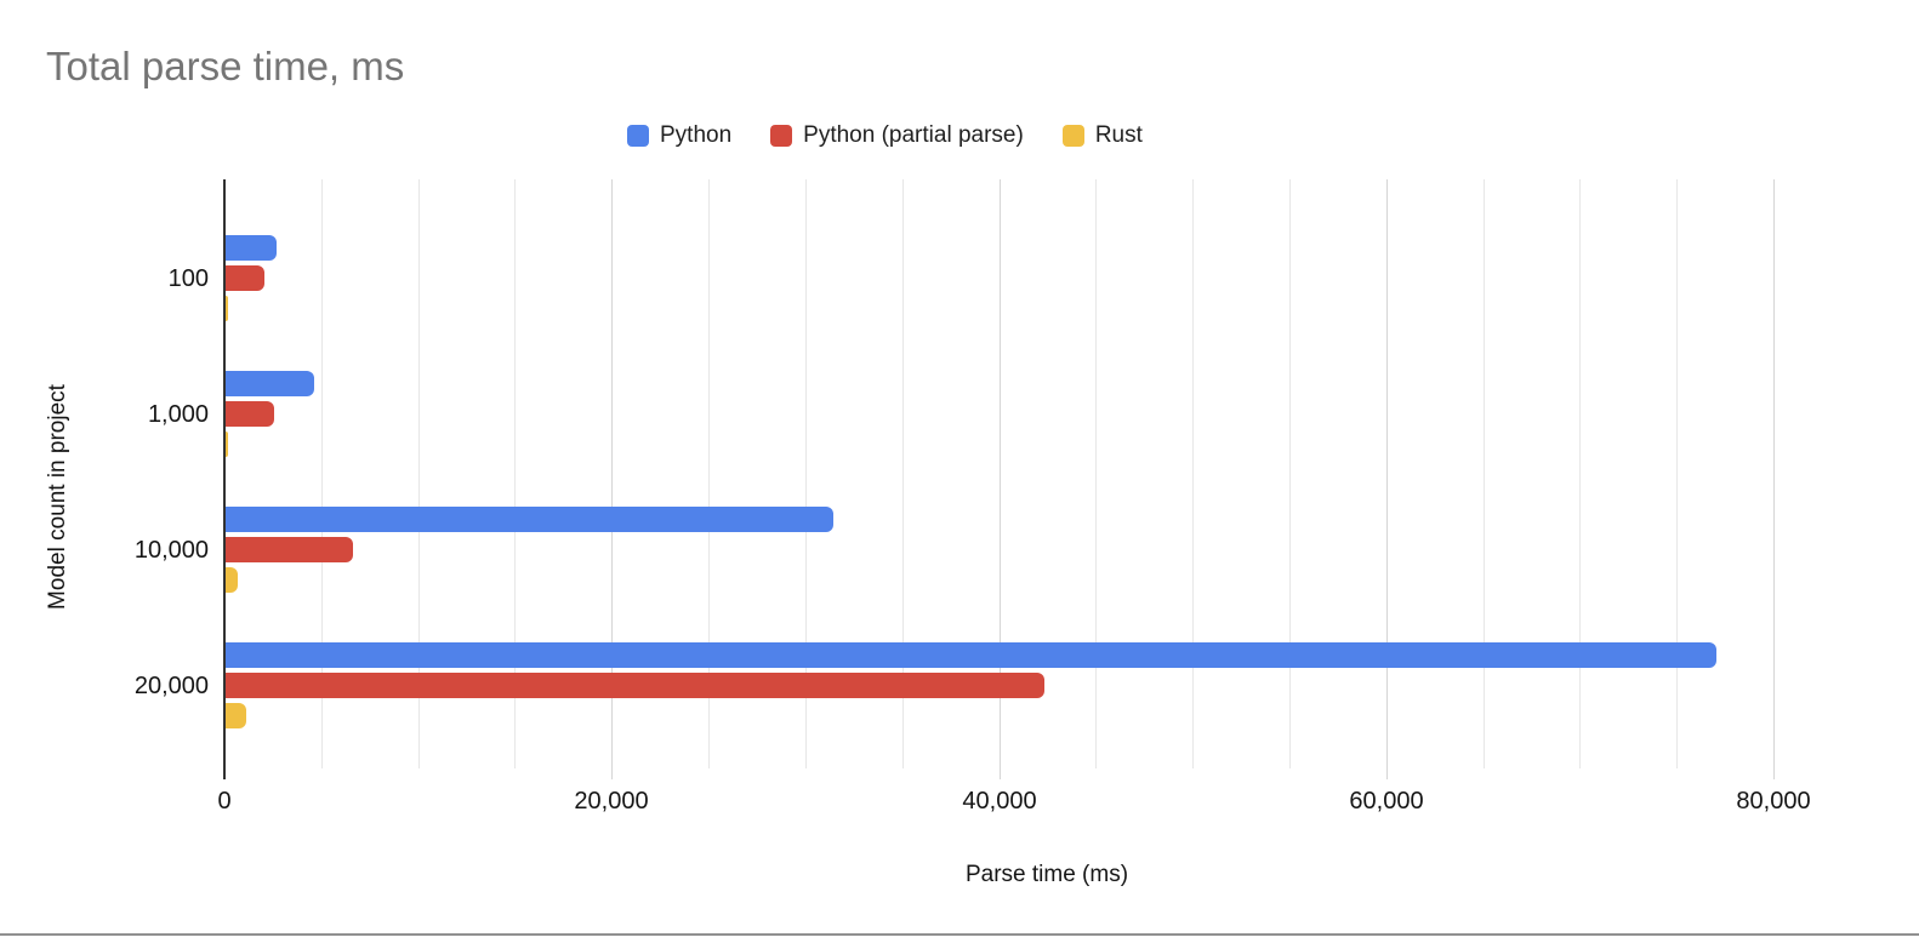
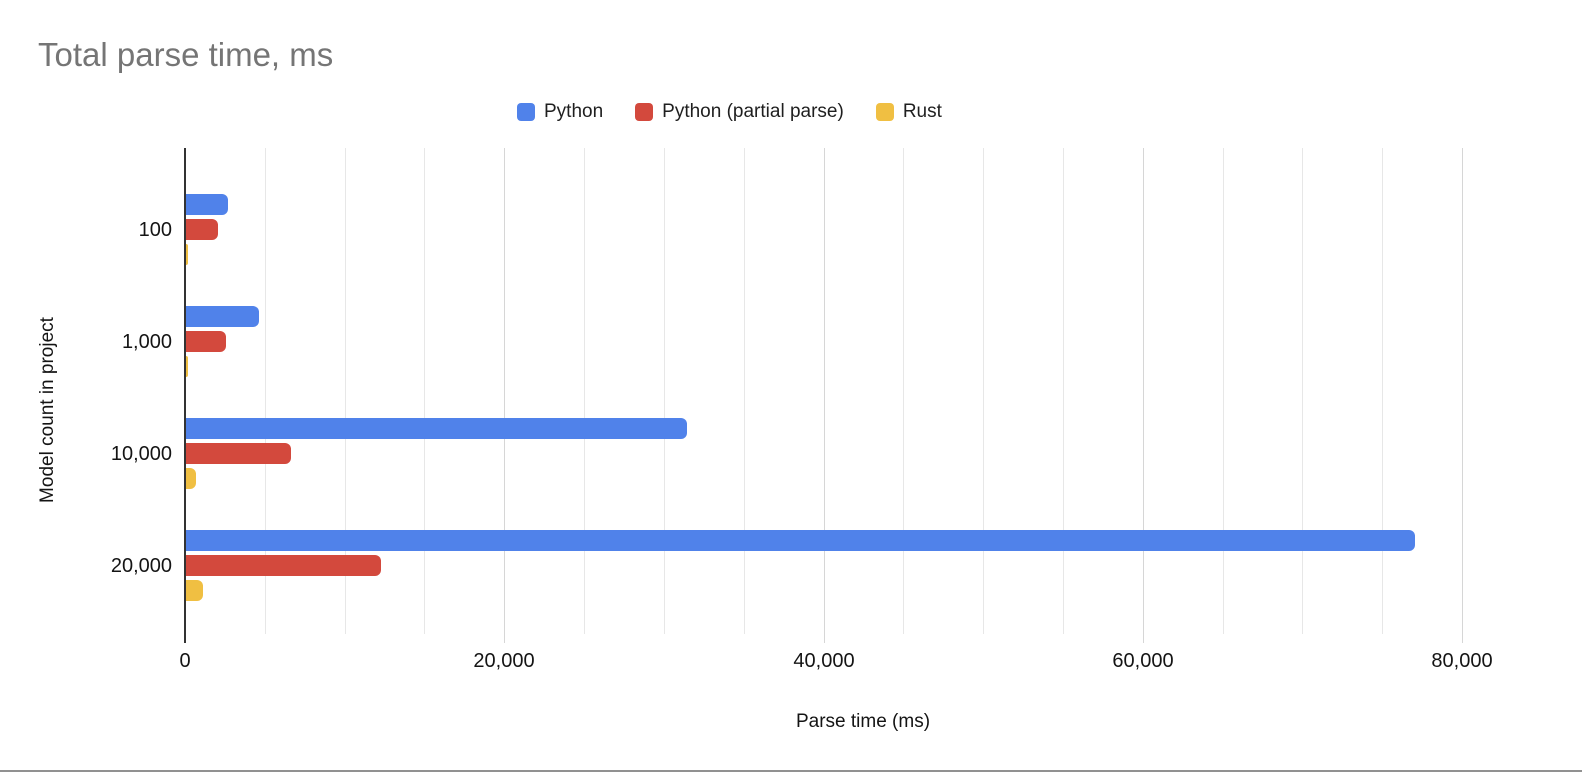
Python (partial parse)/20,000: 42300 -> 12200
